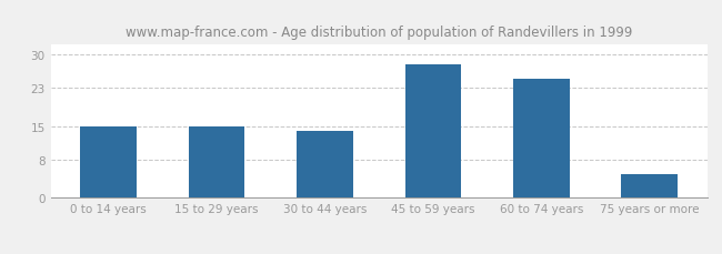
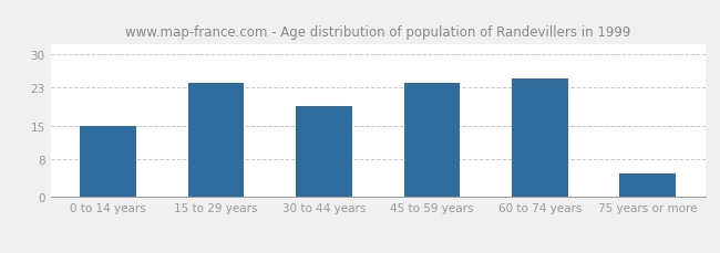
15 to 29 years: 15 -> 24
30 to 44 years: 14 -> 19
45 to 59 years: 28 -> 24
